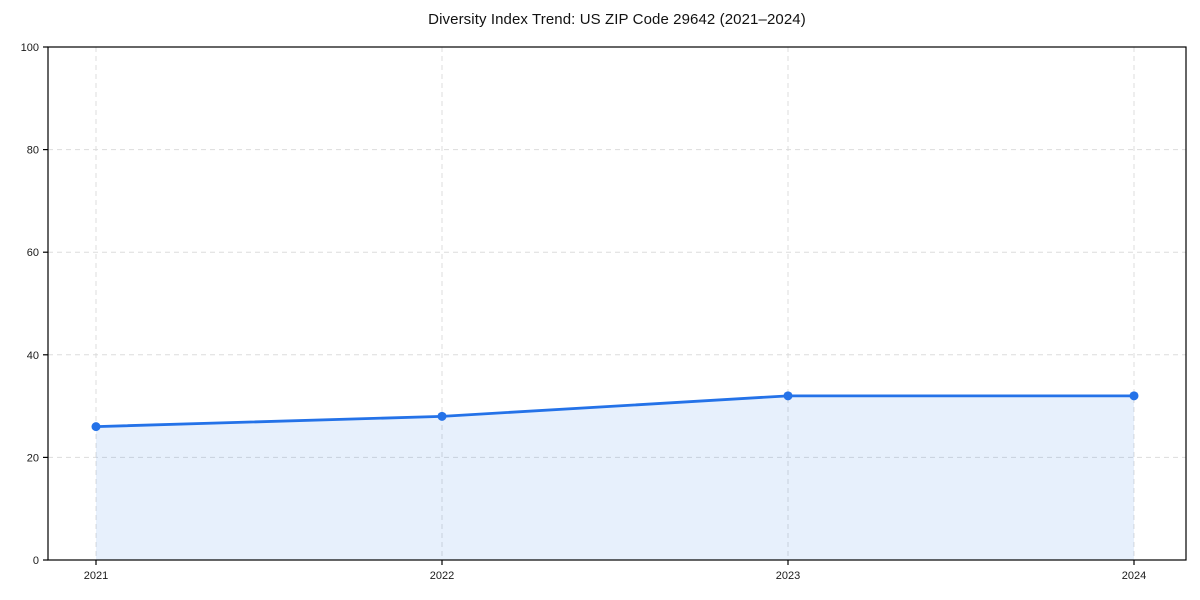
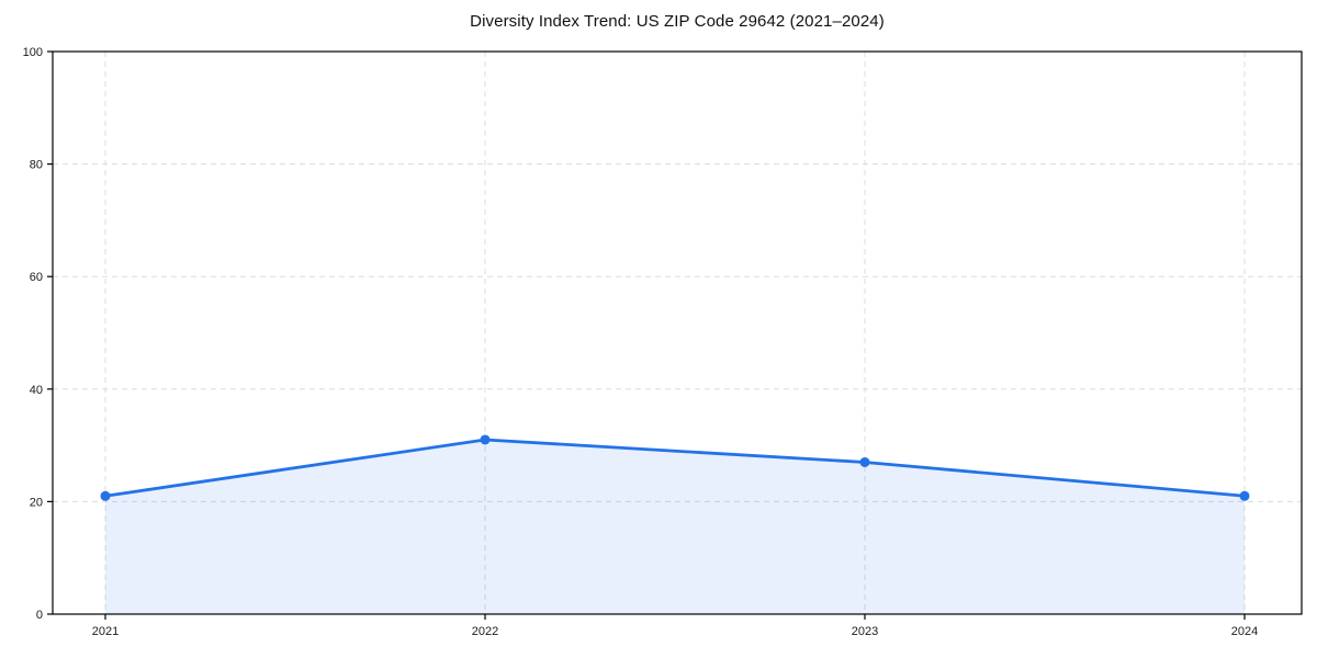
2021: 26 -> 21
2022: 28 -> 31
2023: 32 -> 27
2024: 32 -> 21
